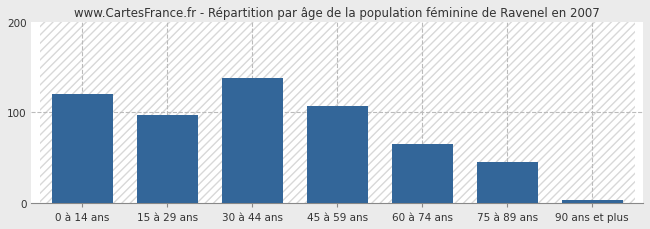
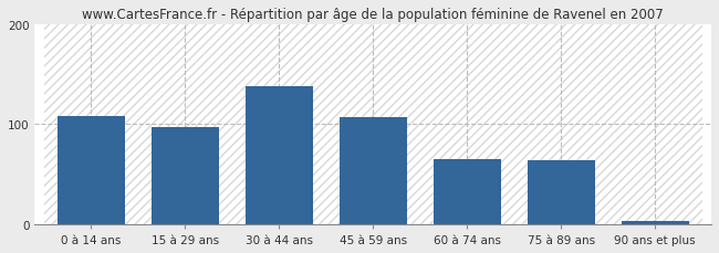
0 à 14 ans: 120 -> 108
75 à 89 ans: 45 -> 64
